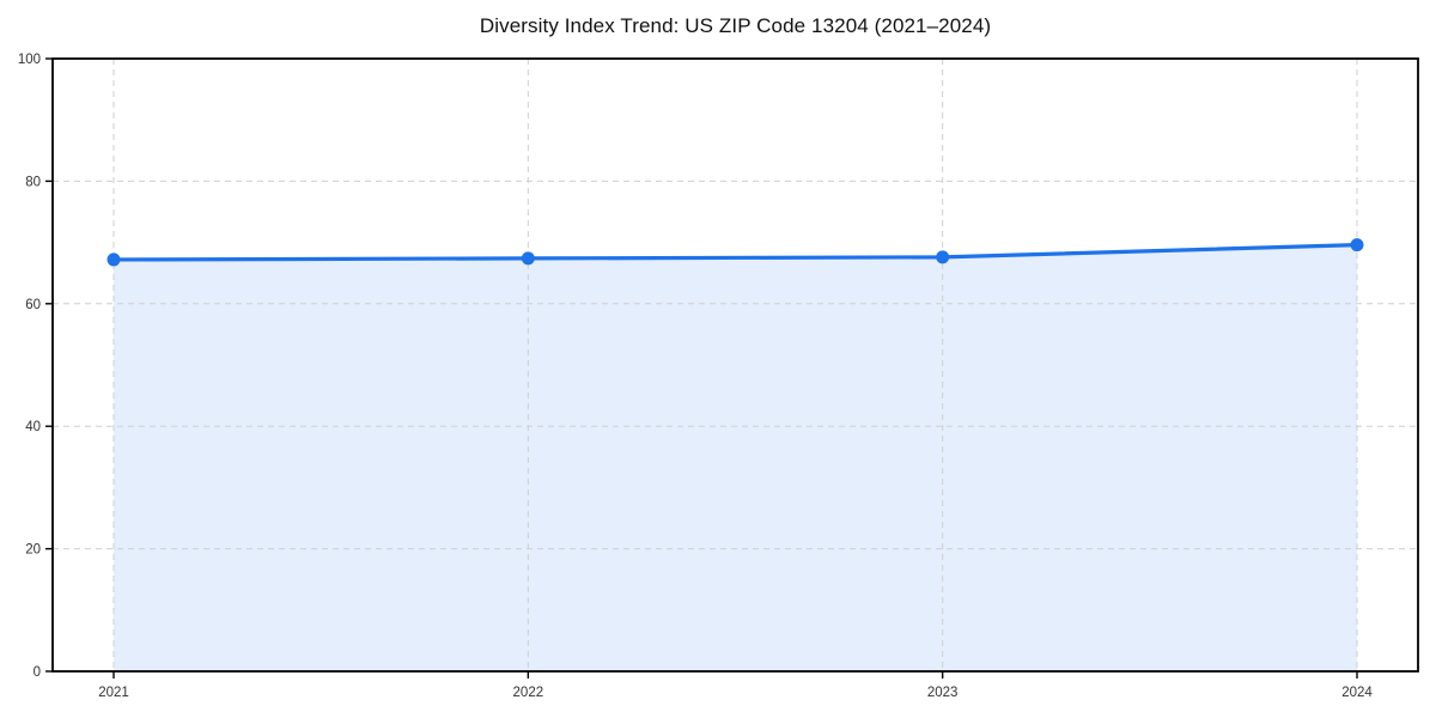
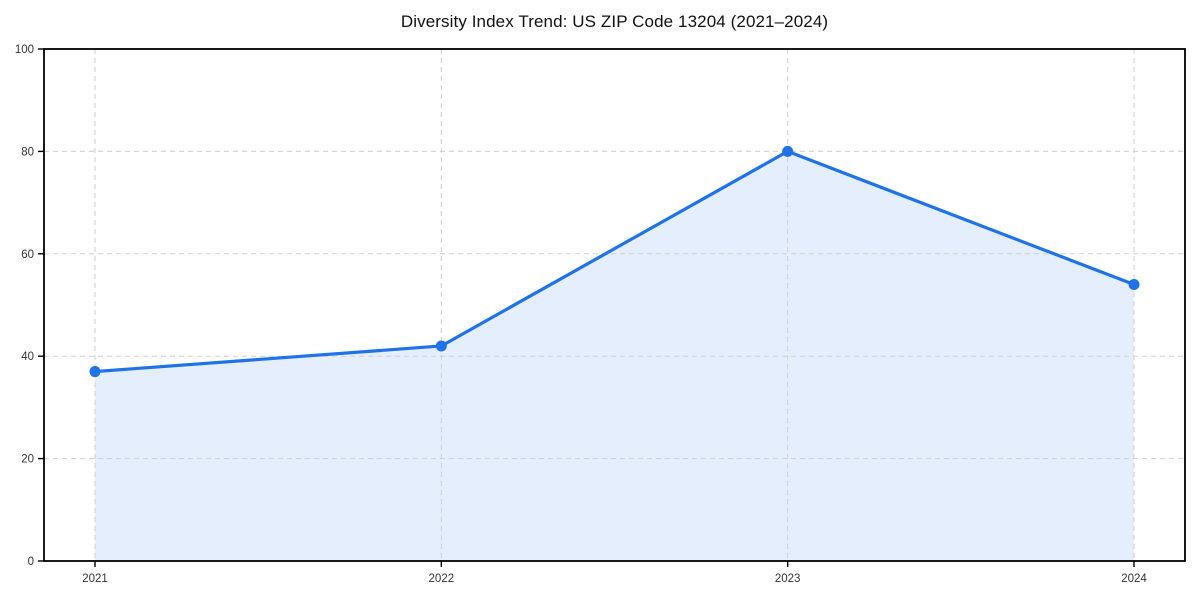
2021: 67 -> 37
2022: 67 -> 42
2023: 68 -> 80
2024: 70 -> 54
